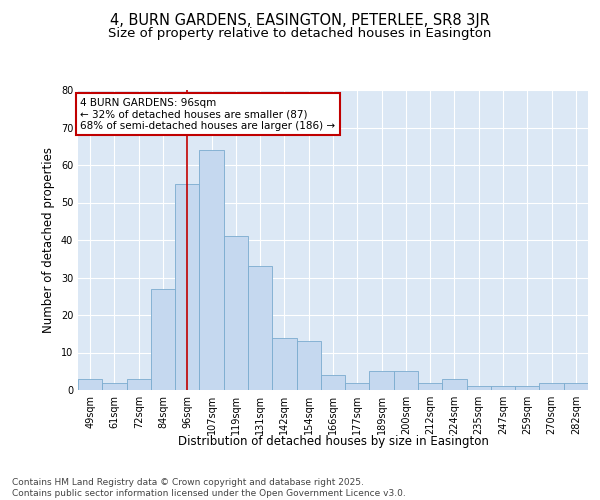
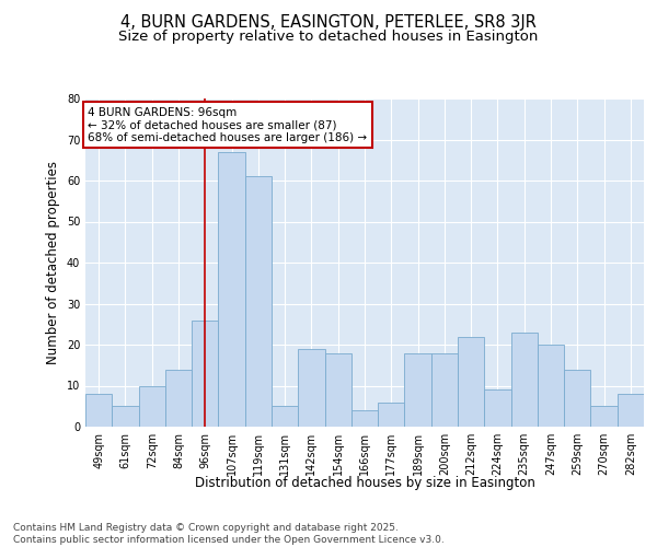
49sqm: 3 -> 8
61sqm: 2 -> 5
72sqm: 3 -> 10
84sqm: 27 -> 14
96sqm: 55 -> 26
107sqm: 64 -> 67
119sqm: 41 -> 61
131sqm: 33 -> 5
142sqm: 14 -> 19
154sqm: 13 -> 18
177sqm: 2 -> 6
189sqm: 5 -> 18
200sqm: 5 -> 18
212sqm: 2 -> 22
224sqm: 3 -> 9
235sqm: 1 -> 23
247sqm: 1 -> 20
259sqm: 1 -> 14
270sqm: 2 -> 5
282sqm: 2 -> 8
